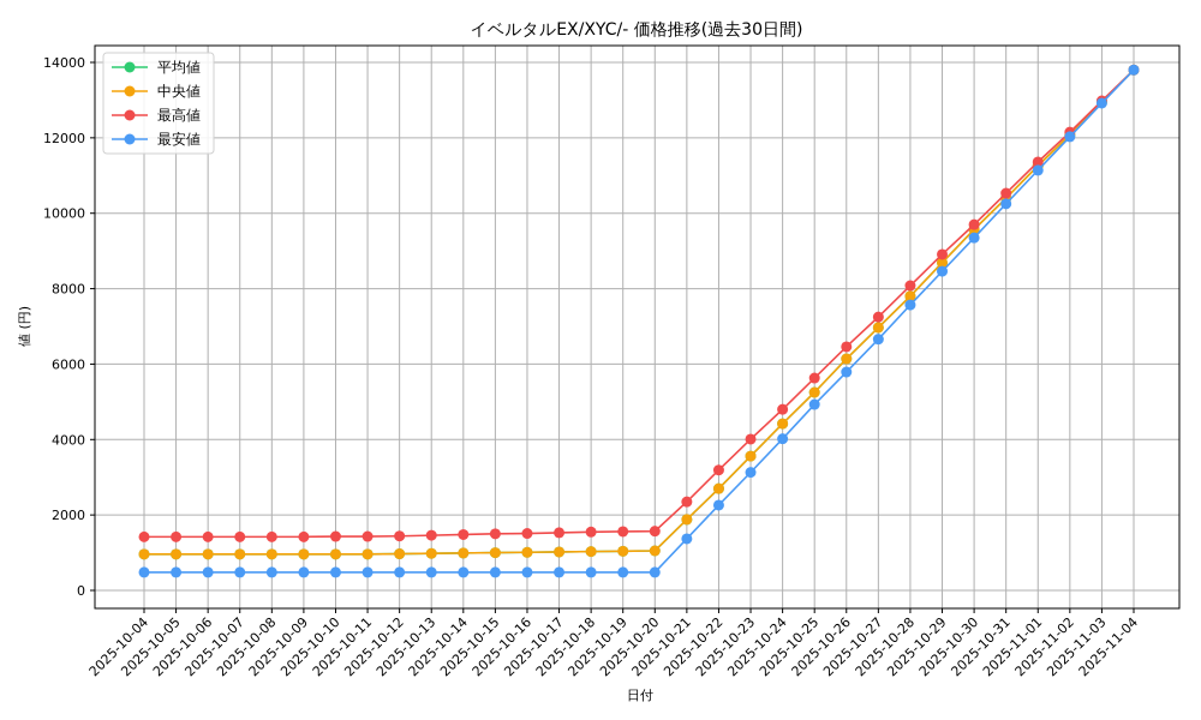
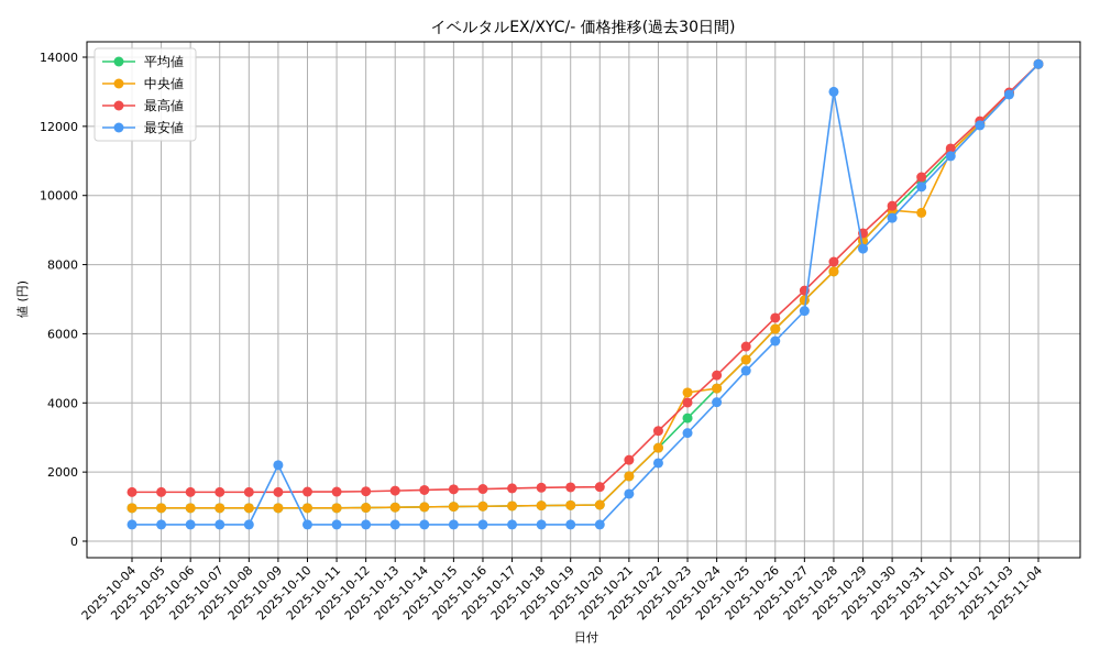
最安値/2025-10-09: 500 -> 2200
中央値/2025-10-23: 3600 -> 4300
最安値/2025-10-28: 7600 -> 13000
中央値/2025-10-31: 10400 -> 9500
